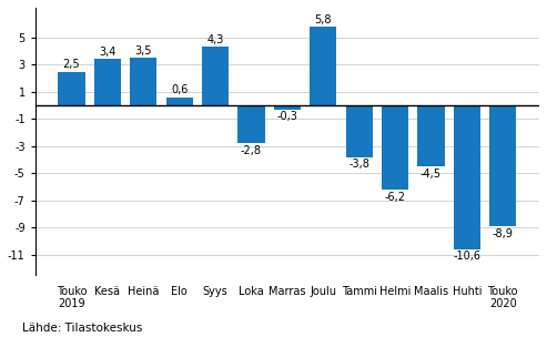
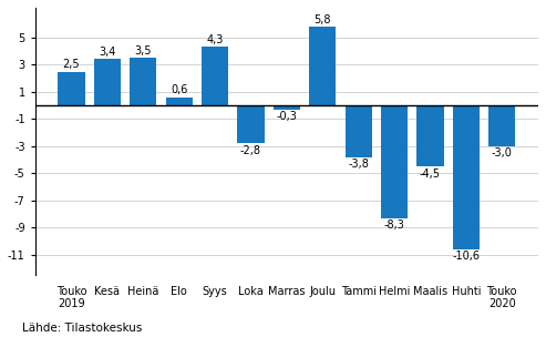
Helmi: -6,2 -> -8,3
Touko 2020: -8,9 -> -3,0
